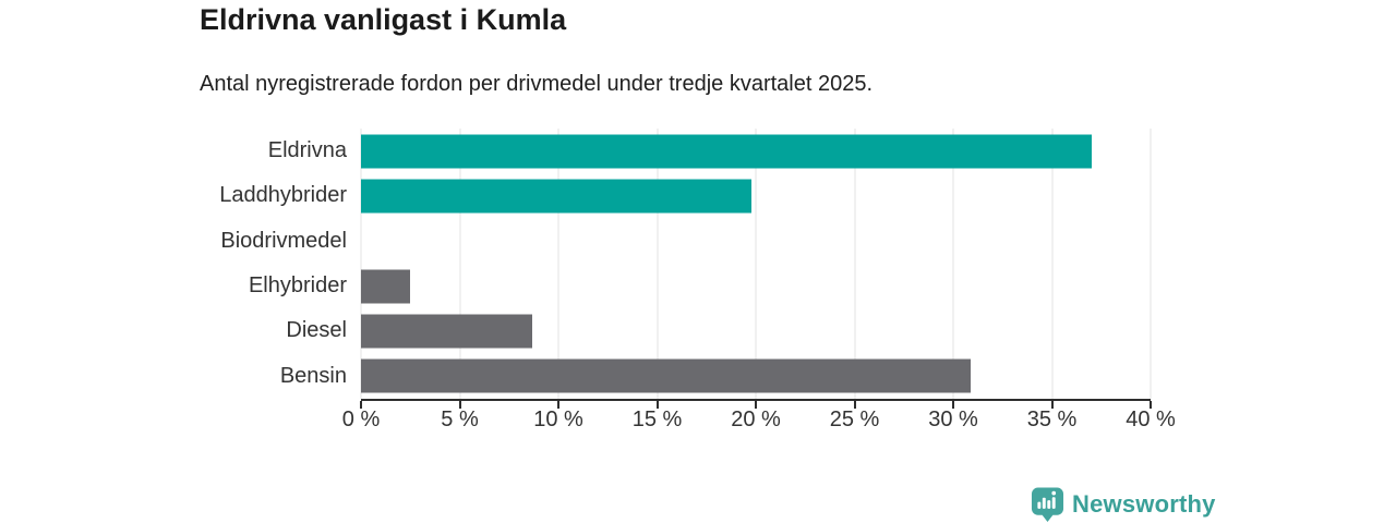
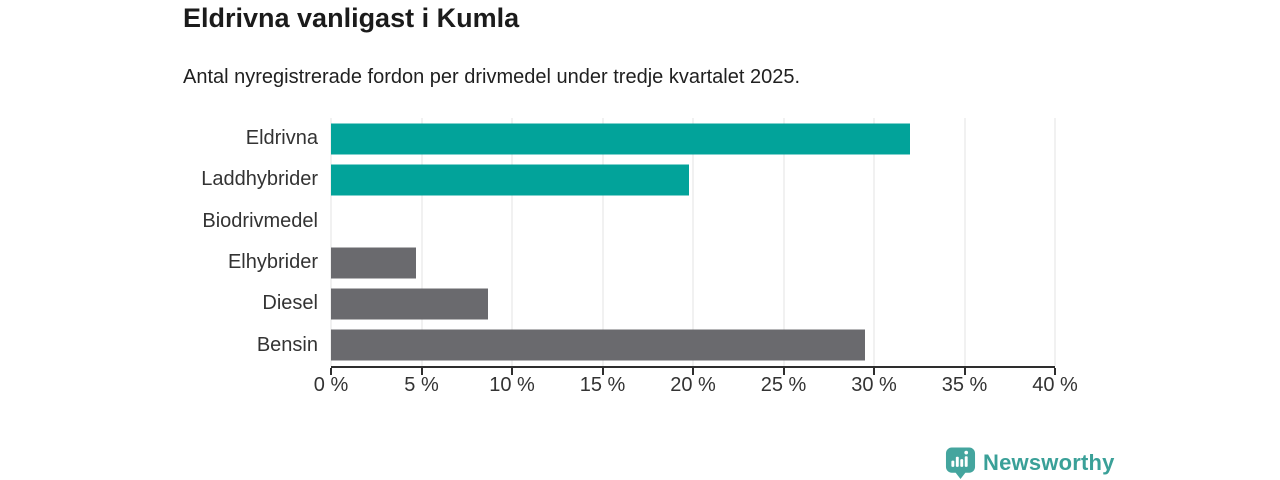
Eldrivna: 37.0% -> 32.0%
Elhybrider: 2.5% -> 4.7%
Bensin: 30.9% -> 29.5%
